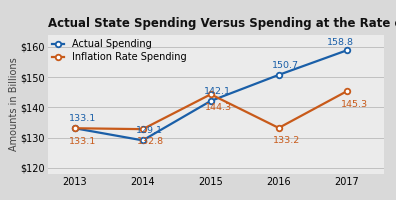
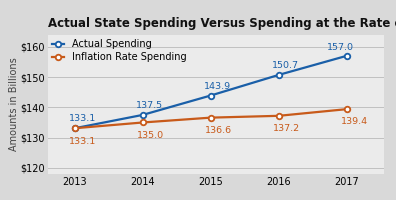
Actual Spending/2014: 129.1 -> 137.5
Inflation Rate Spending/2014: 132.8 -> 135.0
Actual Spending/2015: 142.1 -> 143.9
Inflation Rate Spending/2015: 144.3 -> 136.6
Inflation Rate Spending/2016: 133.2 -> 137.2
Actual Spending/2017: 158.8 -> 157.0
Inflation Rate Spending/2017: 145.3 -> 139.4
